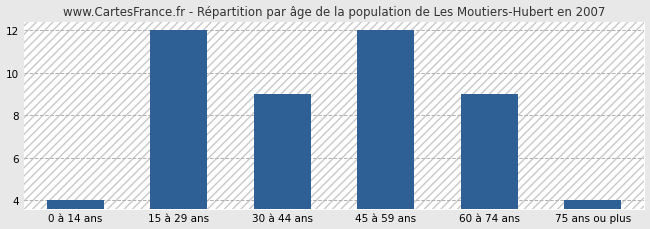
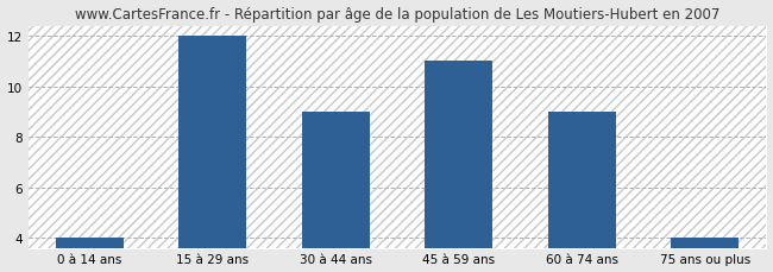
45 à 59 ans: 12 -> 11
